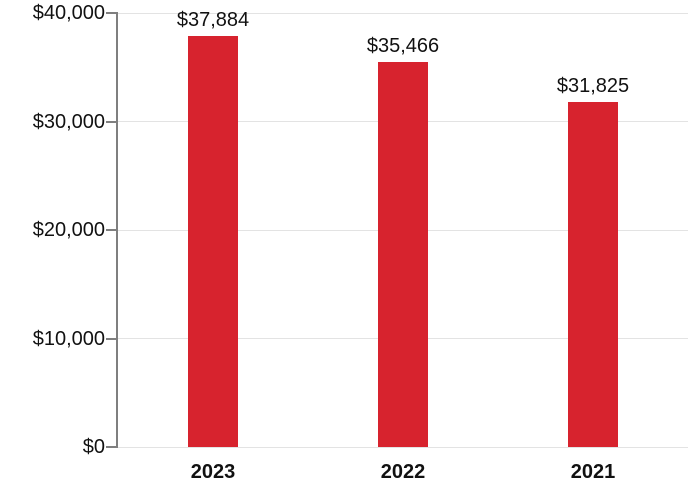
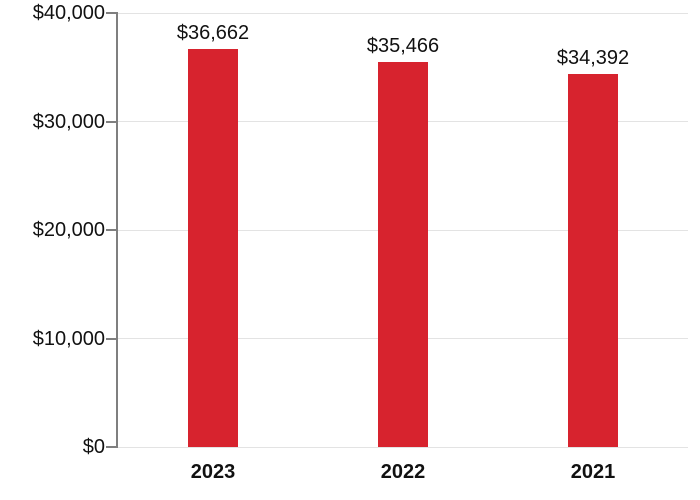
2023: $37,884 -> $36,662
2021: $31,825 -> $34,392
